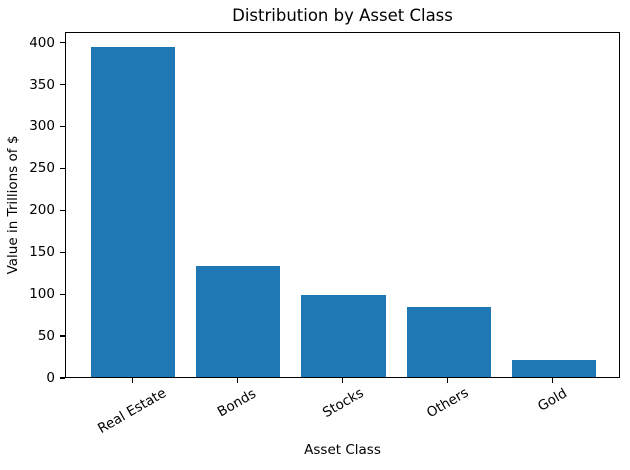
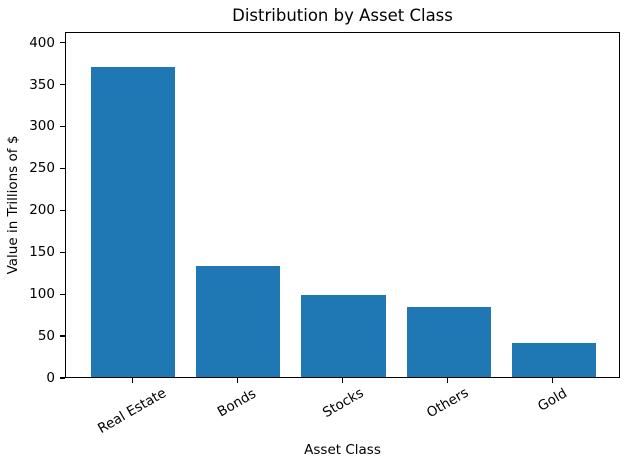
Real Estate: 390 -> 370
Gold: 20 -> 40
